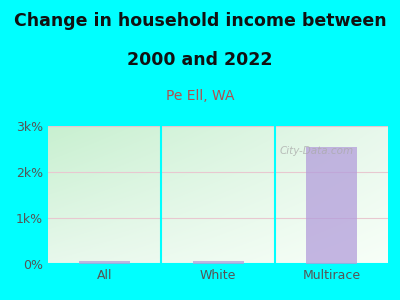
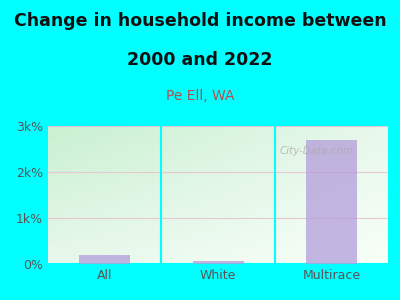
All: 0.07k% -> 0.20k%
Multirace: 2.55k% -> 2.70k%
